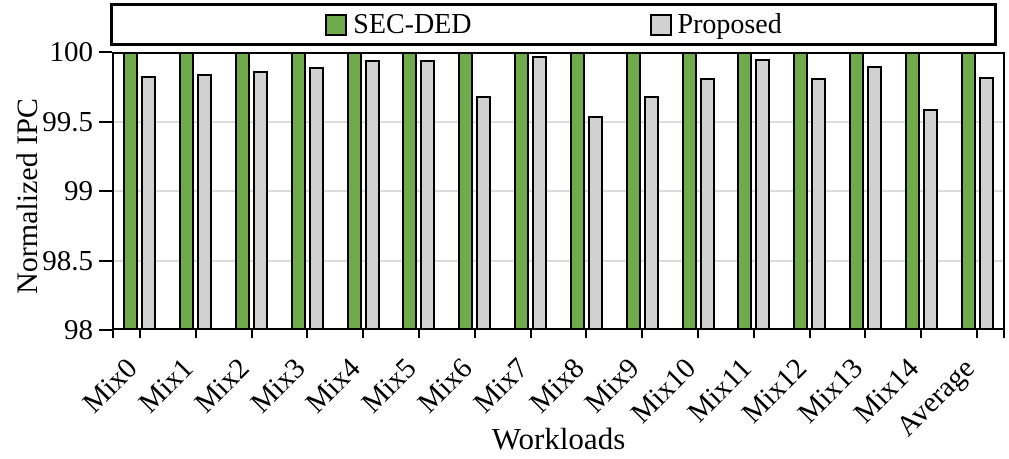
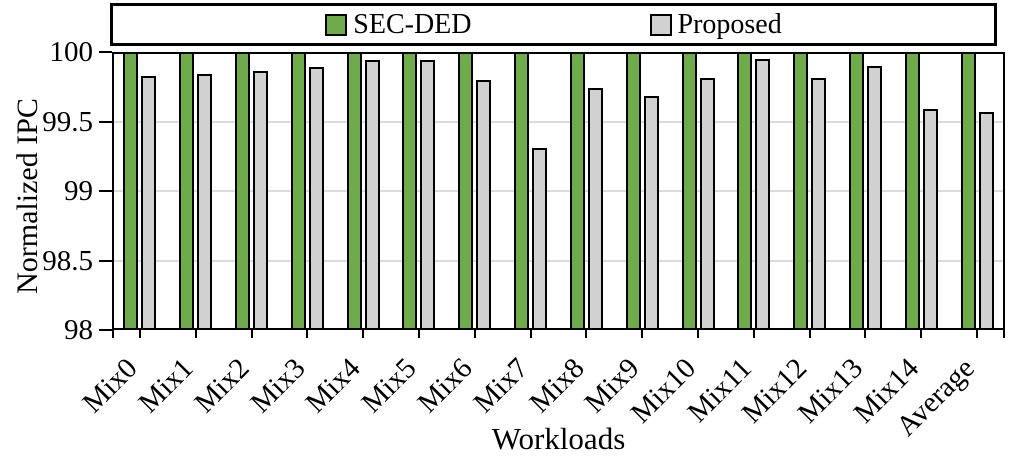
Proposed/Mix6: 99.68 -> 99.80
Proposed/Mix7: 99.97 -> 99.31
Proposed/Mix8: 99.54 -> 99.74
Proposed/Average: 99.82 -> 99.57
